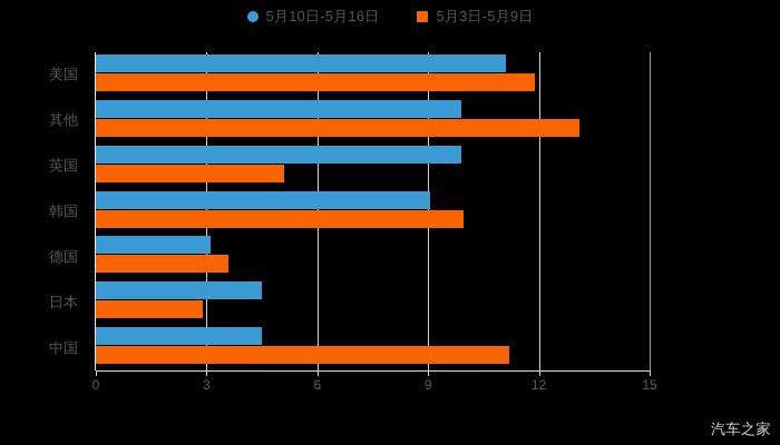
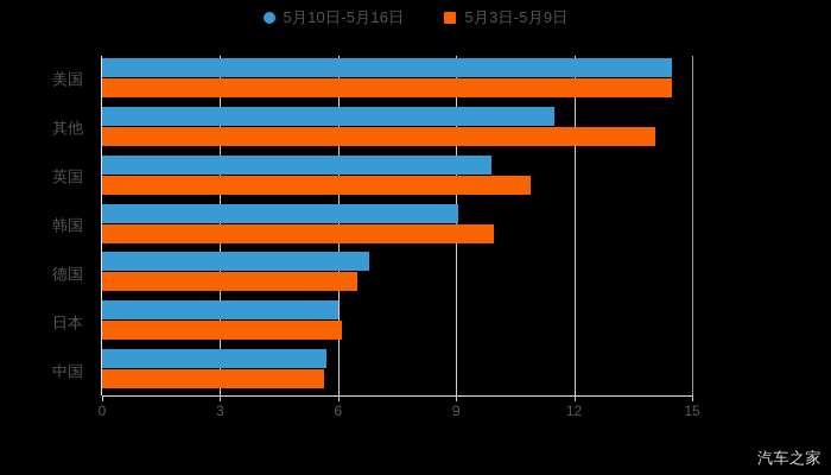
5月10日-5月16日/美国: 11.1 -> 14.5
5月3日-5月9日/美国: 11.9 -> 14.5
5月10日-5月16日/其他: 9.9 -> 11.5
5月3日-5月9日/其他: 13.1 -> 14.1
5月3日-5月9日/英国: 5.1 -> 10.9
5月10日-5月16日/德国: 3.1 -> 6.8
5月3日-5月9日/德国: 3.6 -> 6.5
5月10日-5月16日/日本: 4.5 -> 6.0
5月3日-5月9日/日本: 2.9 -> 6.1
5月10日-5月16日/中国: 4.5 -> 5.7
5月3日-5月9日/中国: 11.2 -> 5.7
